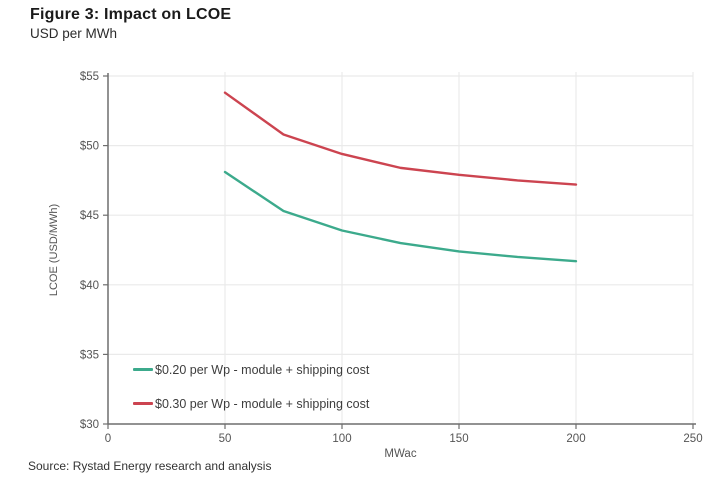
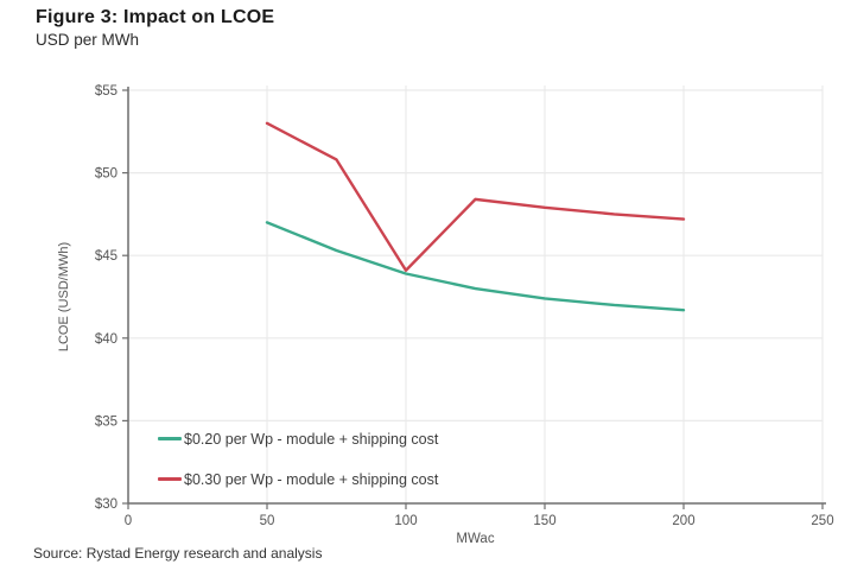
$0.20 per Wp - module + shipping cost/50: $48.1 -> $47.0
$0.30 per Wp - module + shipping cost/50: $53.8 -> $53.0
$0.30 per Wp - module + shipping cost/100: $49.4 -> $44.1
